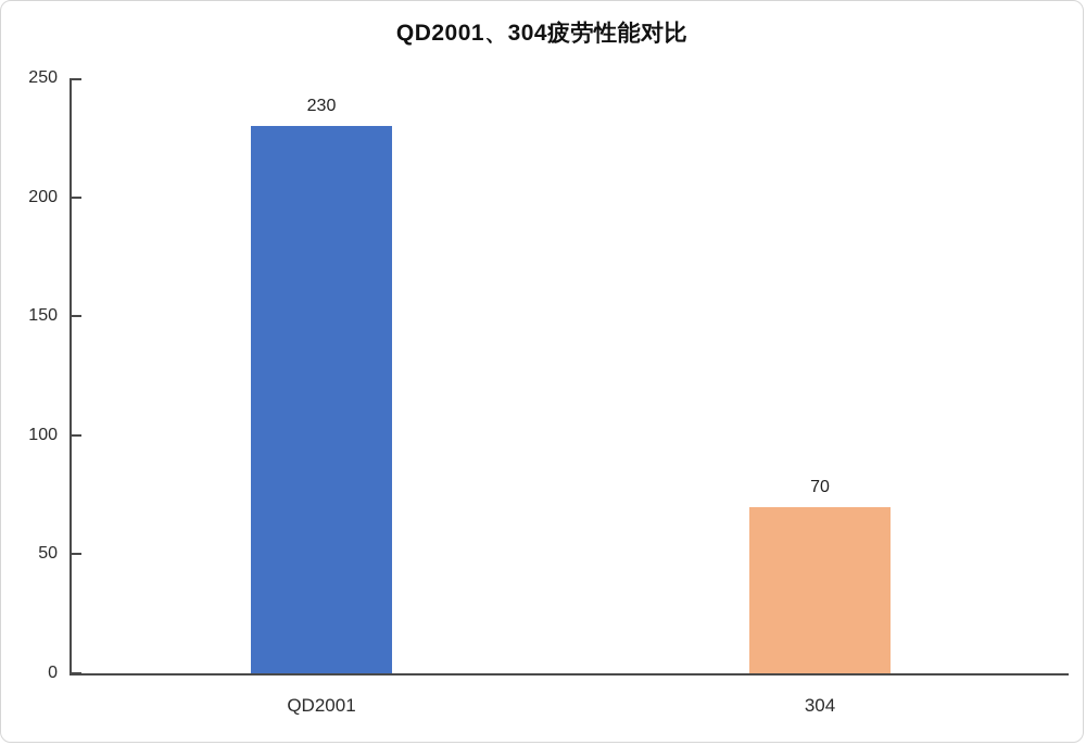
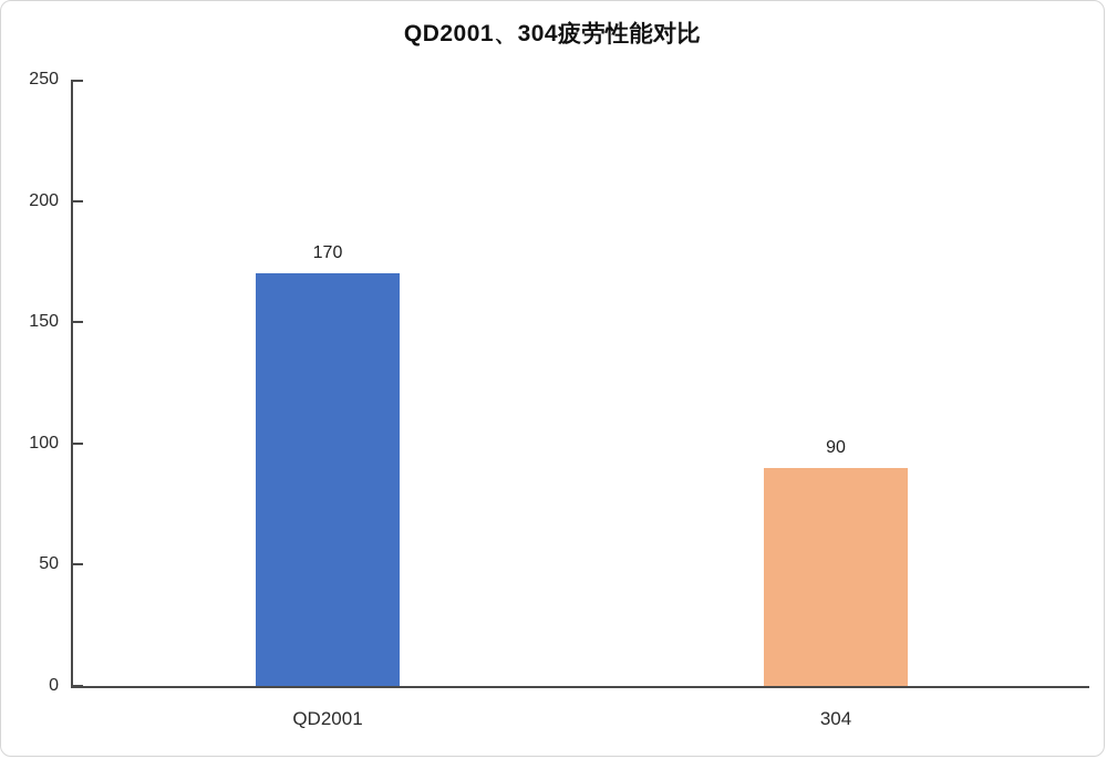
QD2001: 230 -> 170
304: 70 -> 90
